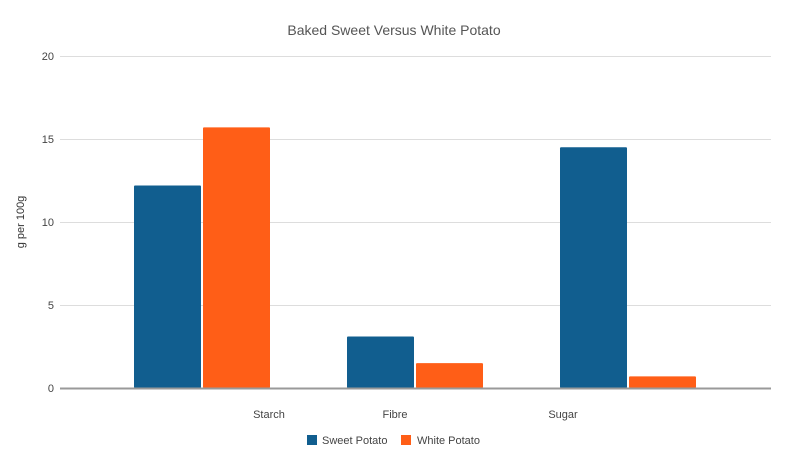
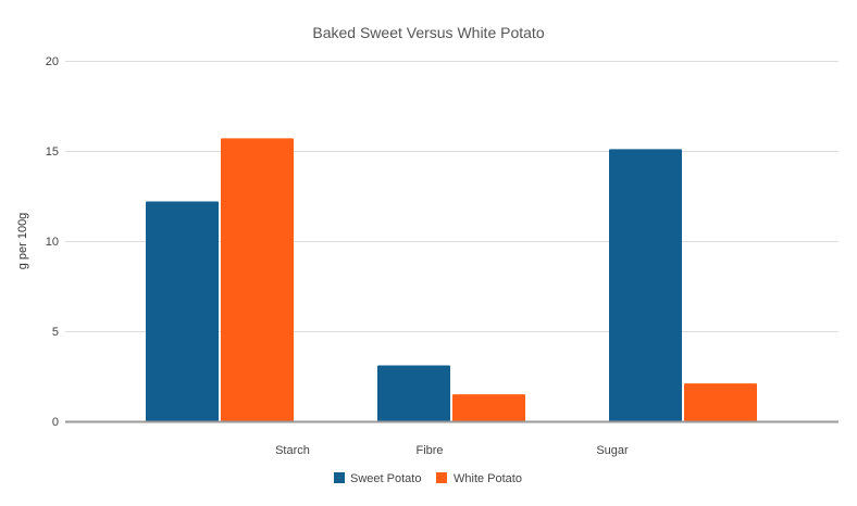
Sweet Potato/Sugar: 14.5 -> 15.1
White Potato/Sugar: 0.7 -> 2.1
